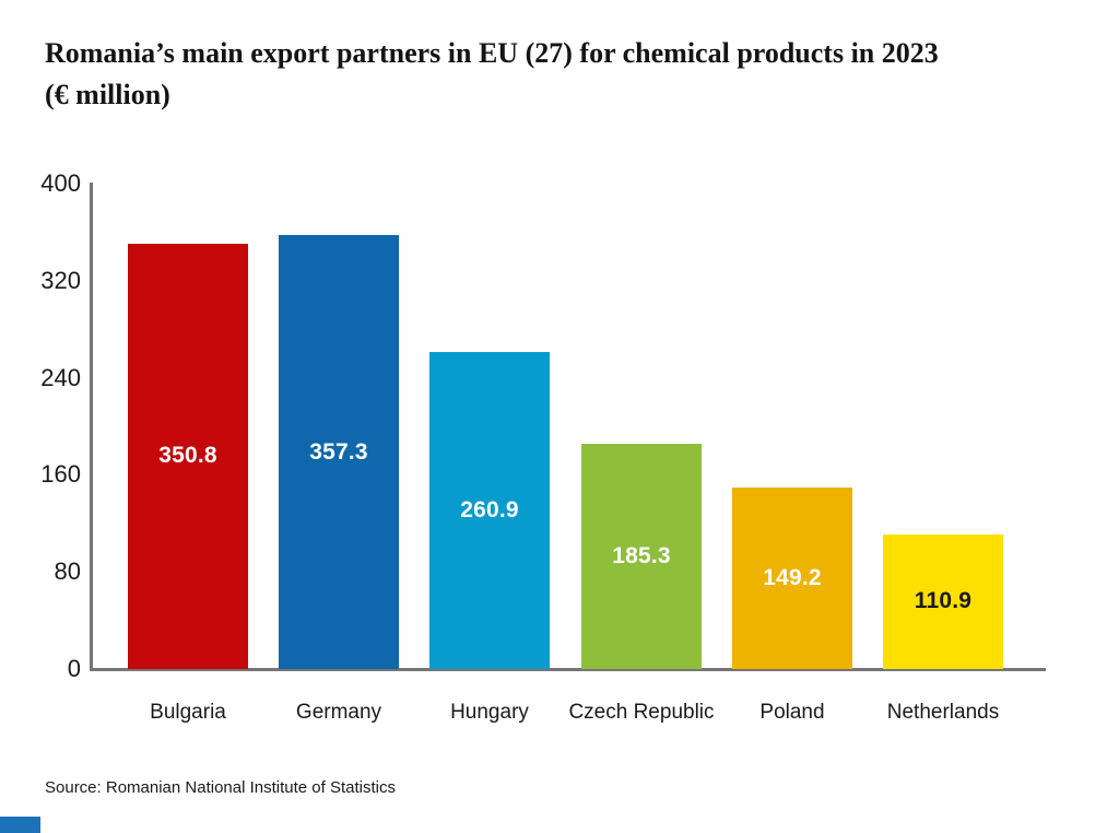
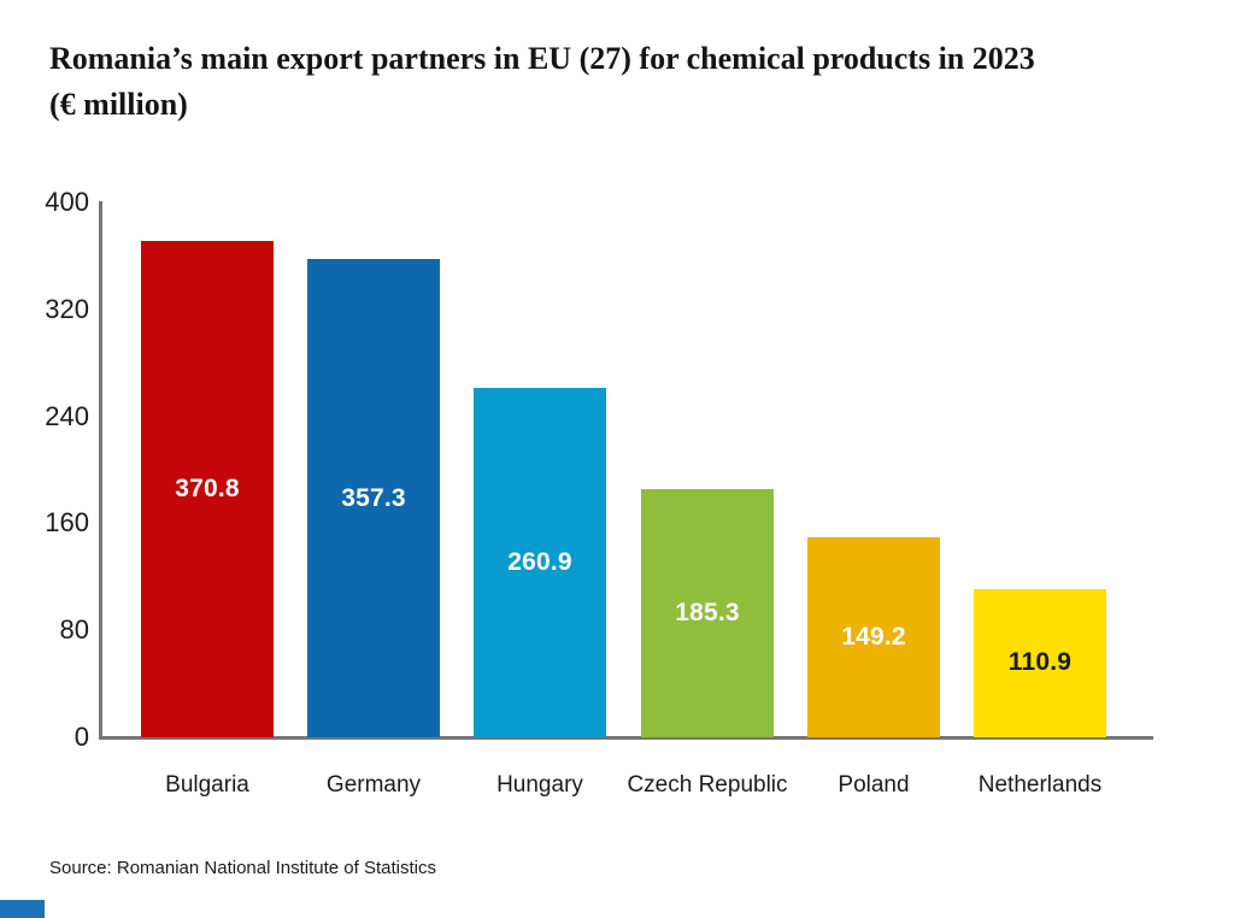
Bulgaria: 350.8 -> 370.8
